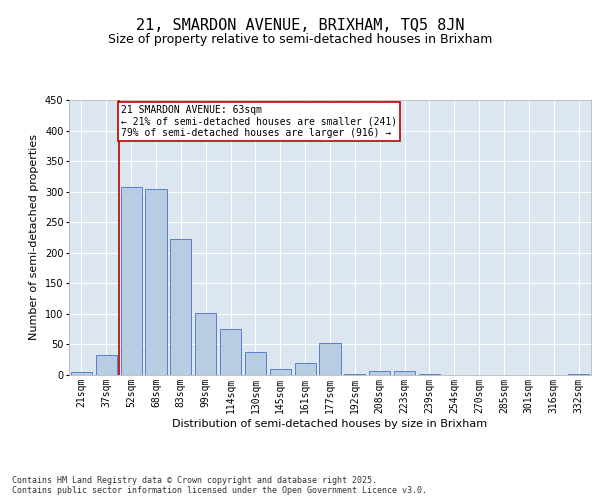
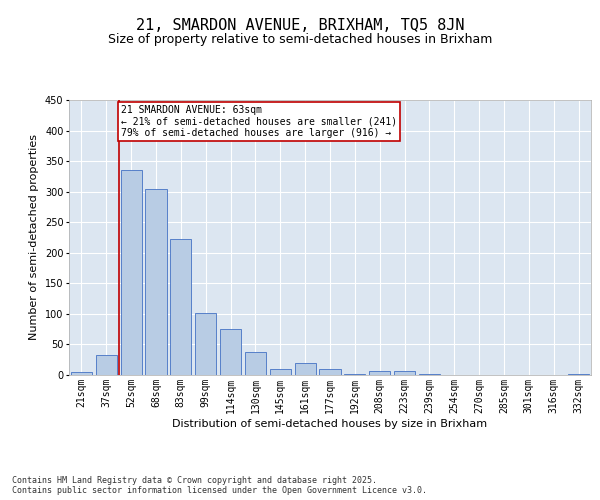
52sqm: 308 -> 335
177sqm: 52 -> 10
